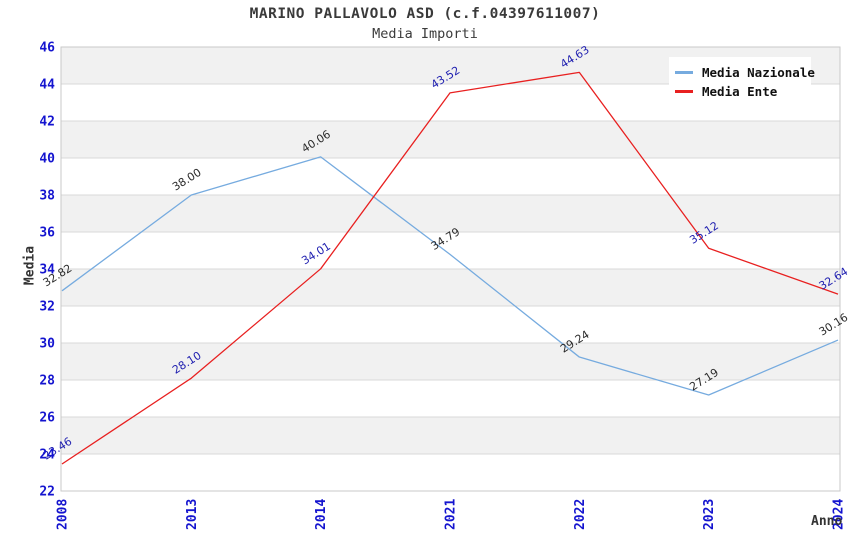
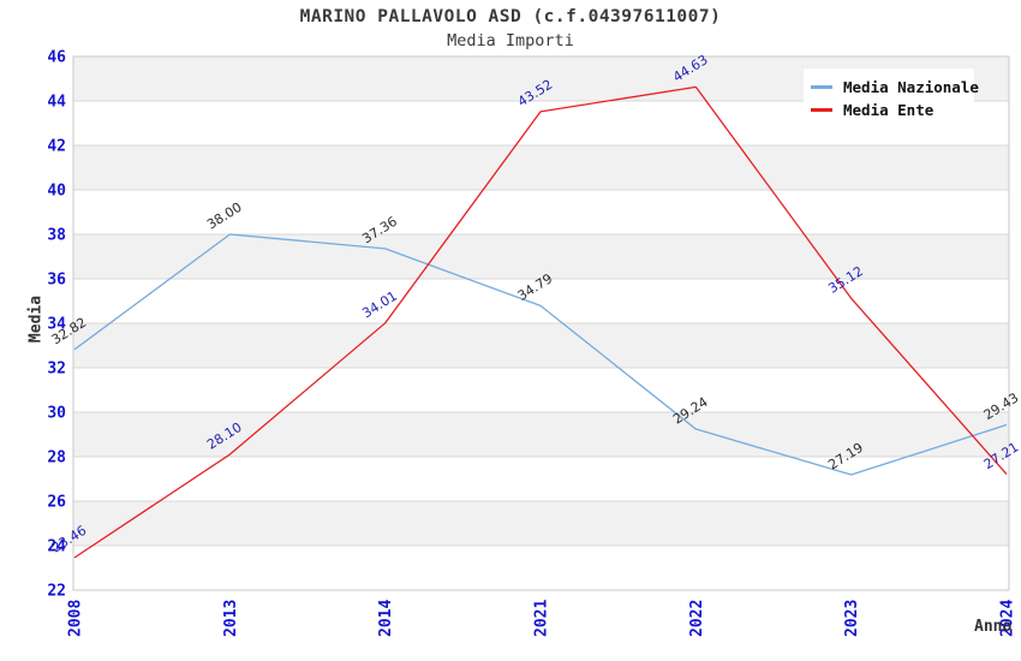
Media Nazionale/2014: 40.06 -> 37.36
Media Nazionale/2024: 30.16 -> 29.43
Media Ente/2024: 32.64 -> 27.21
